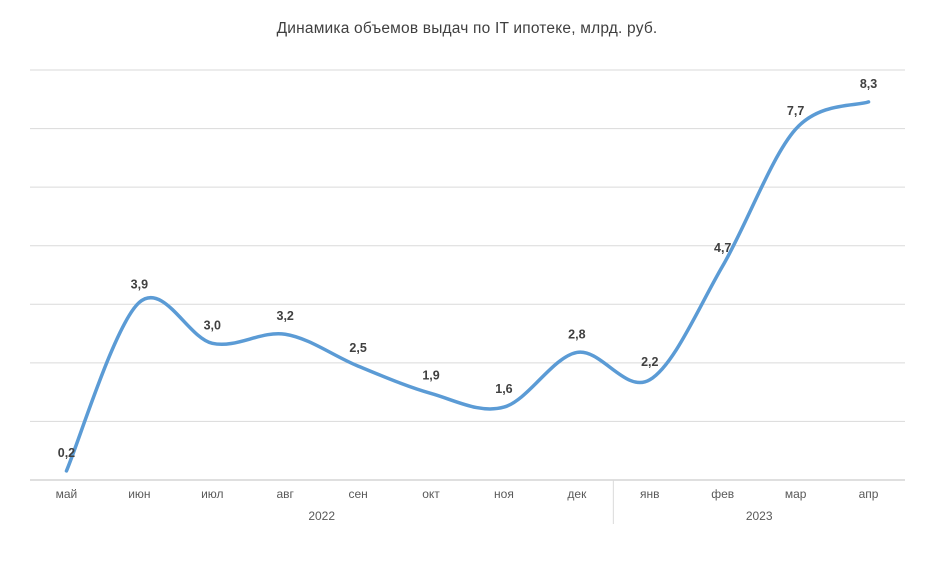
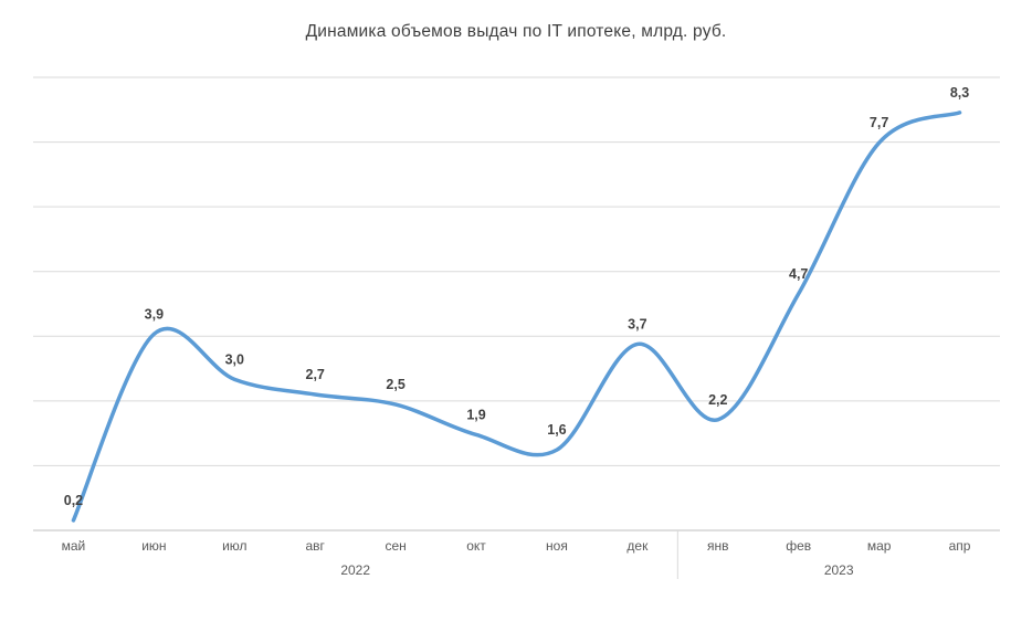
авг: 3,2 -> 2,7
дек: 2,8 -> 3,7
